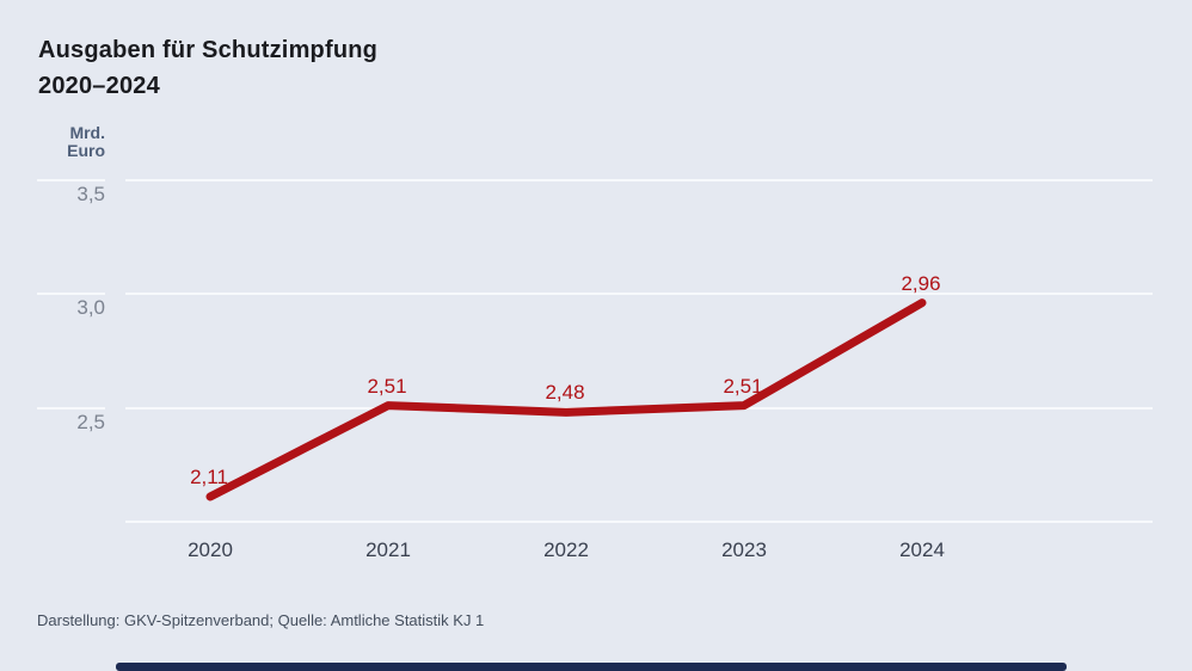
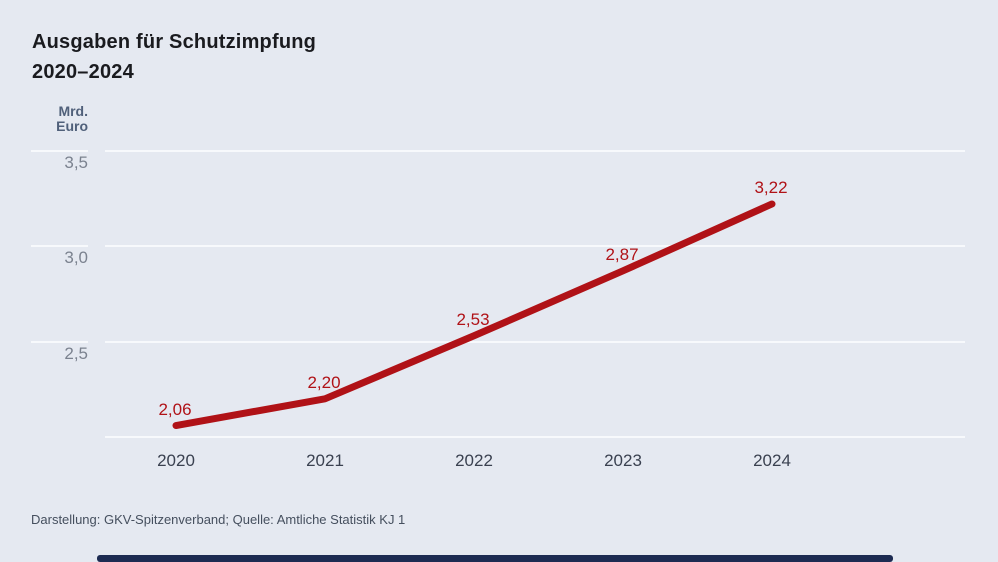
2020: 2,11 -> 2,06
2021: 2,51 -> 2,20
2022: 2,48 -> 2,53
2023: 2,51 -> 2,87
2024: 2,96 -> 3,22
